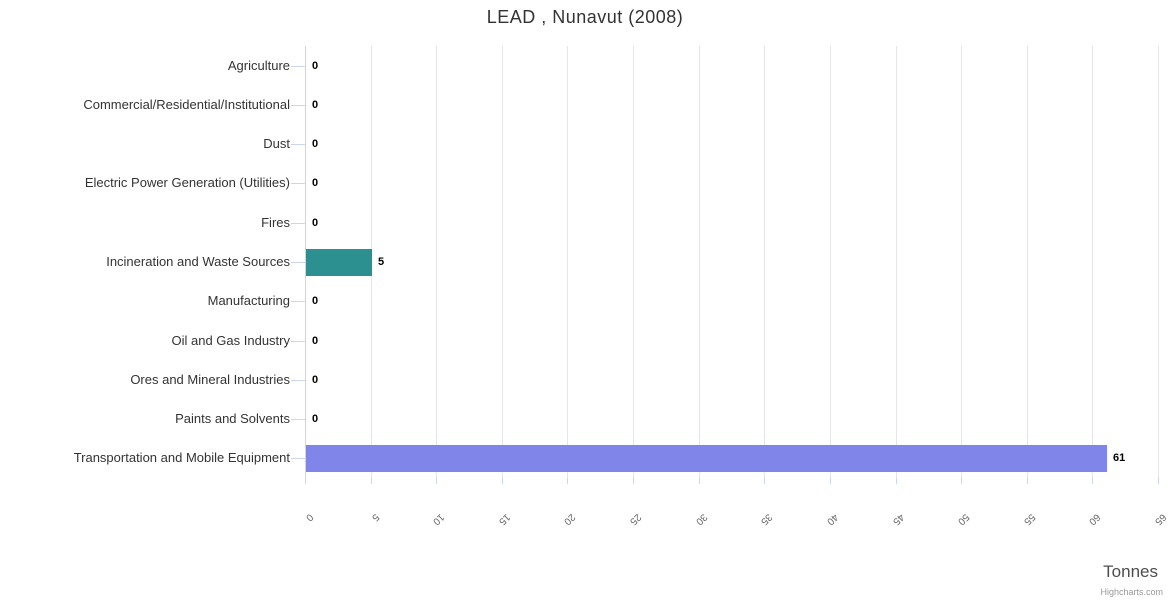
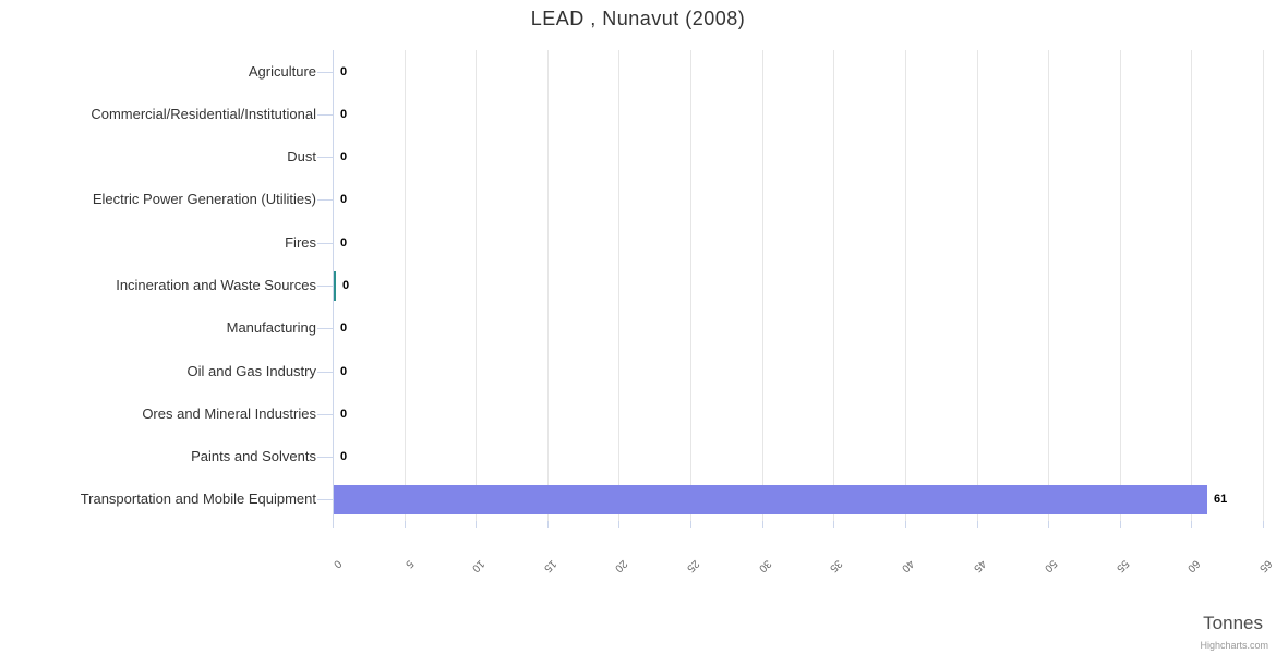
Incineration and Waste Sources: 5 -> 0
